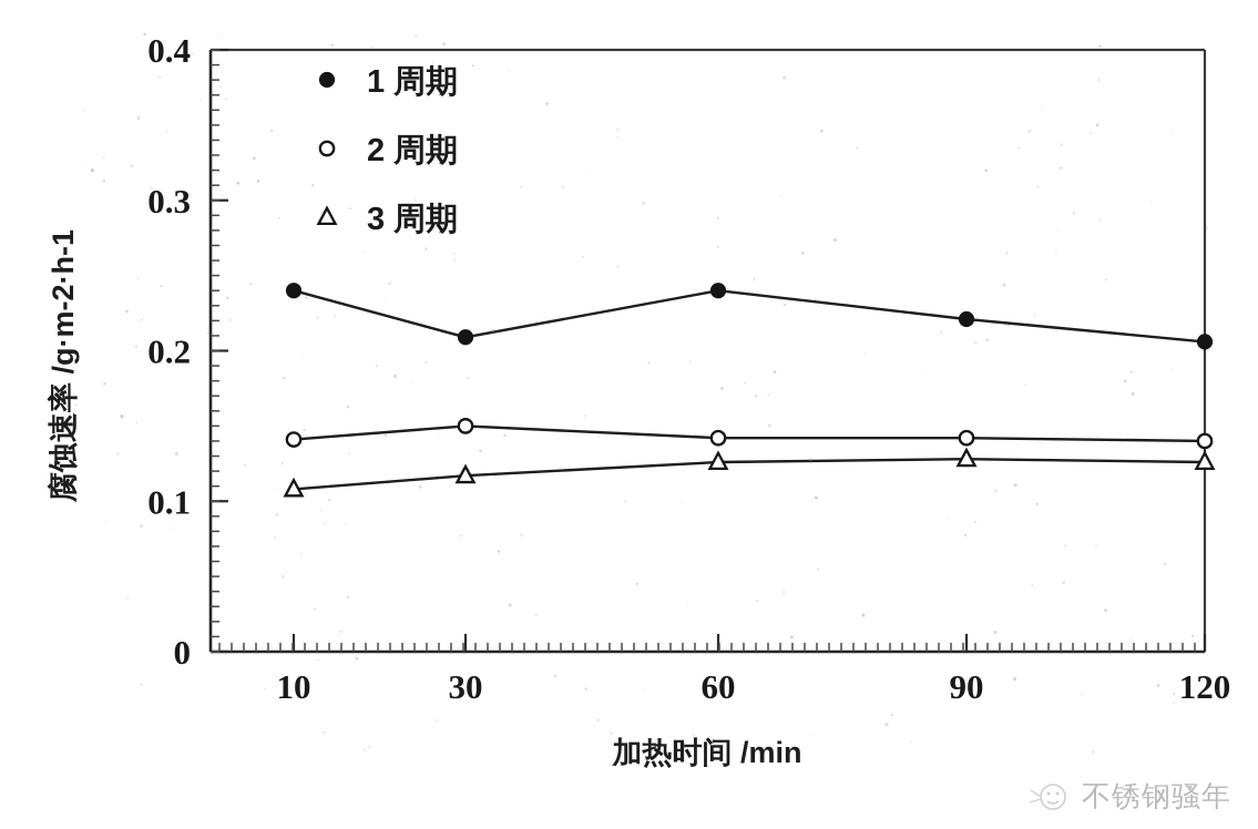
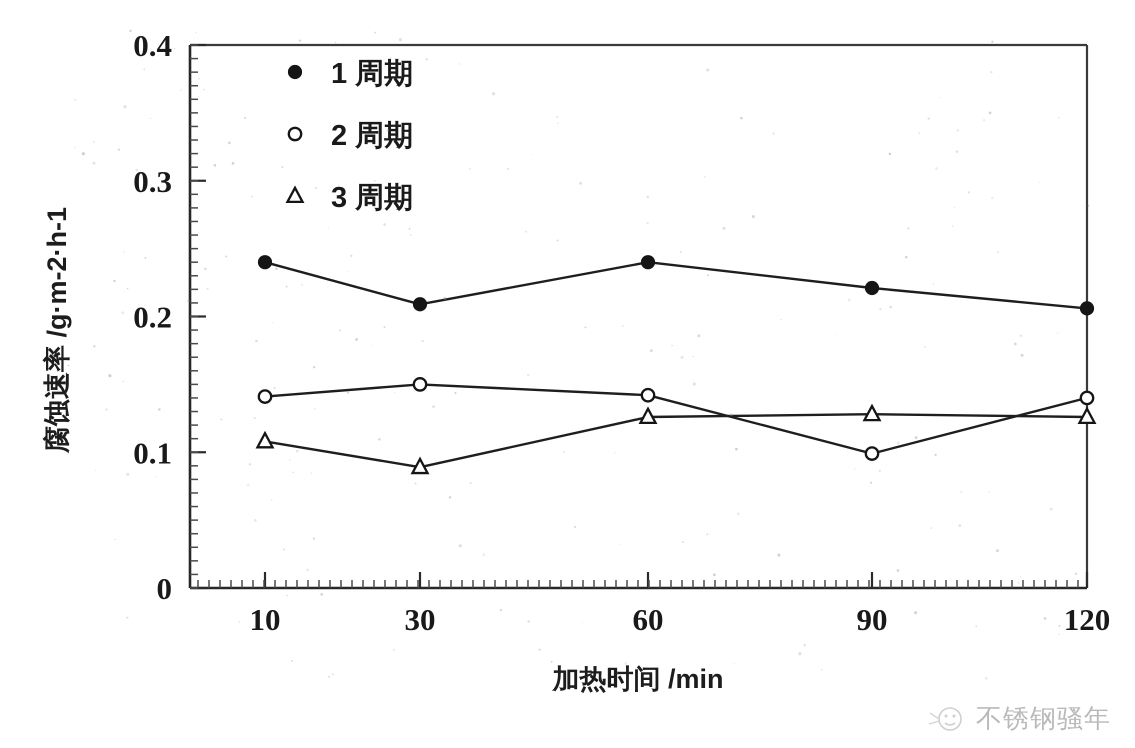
3 周期/30: 0.117 -> 0.089
2 周期/90: 0.142 -> 0.099
